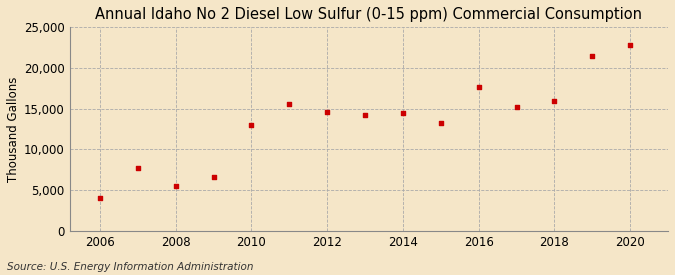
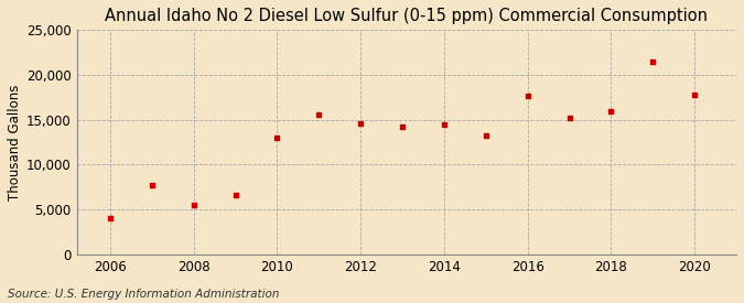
2020: 22,800 -> 17,800
